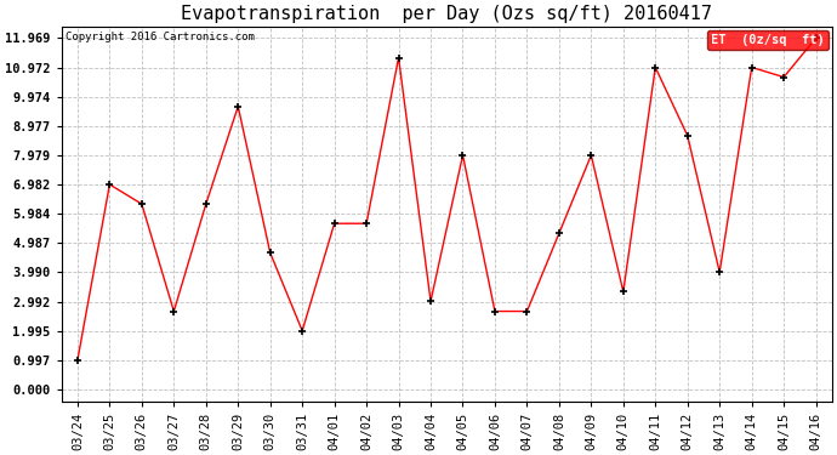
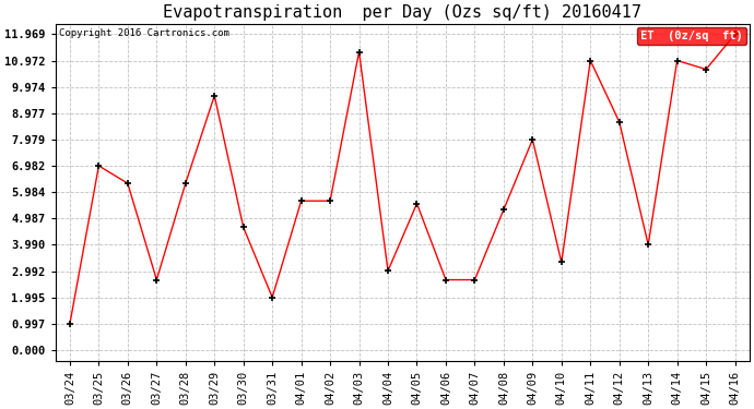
04/05: 7.98 -> 5.55
